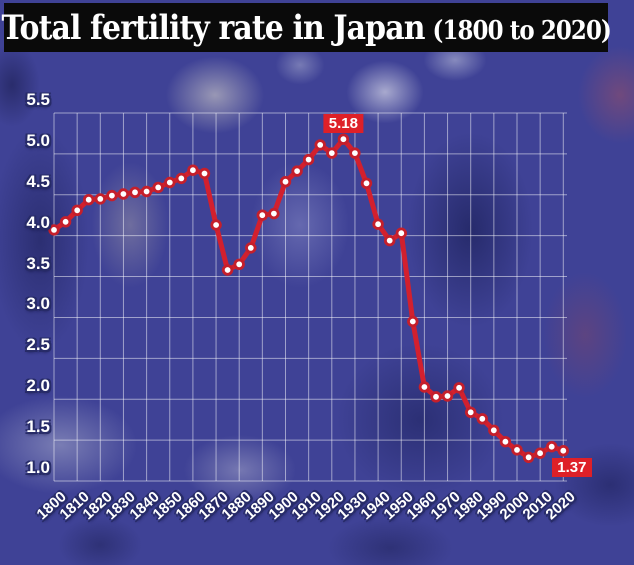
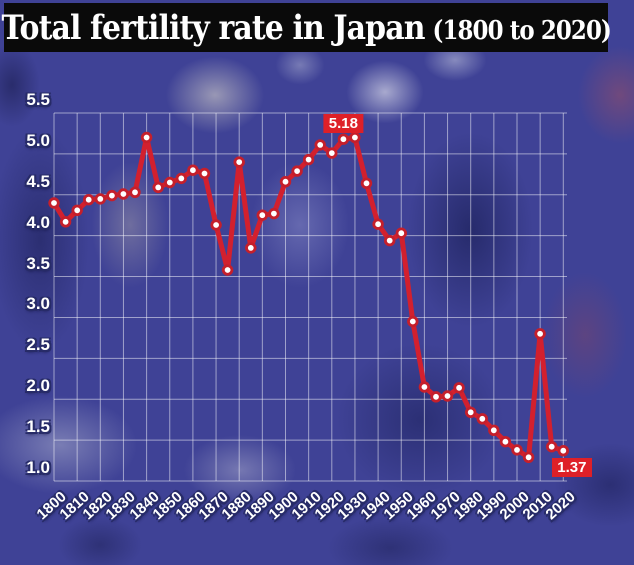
1800: 4.1 -> 4.4
1840: 4.5 -> 5.2
1880: 3.6 -> 4.9
1930: 5.0 -> 5.2
2010: 1.3 -> 2.8
